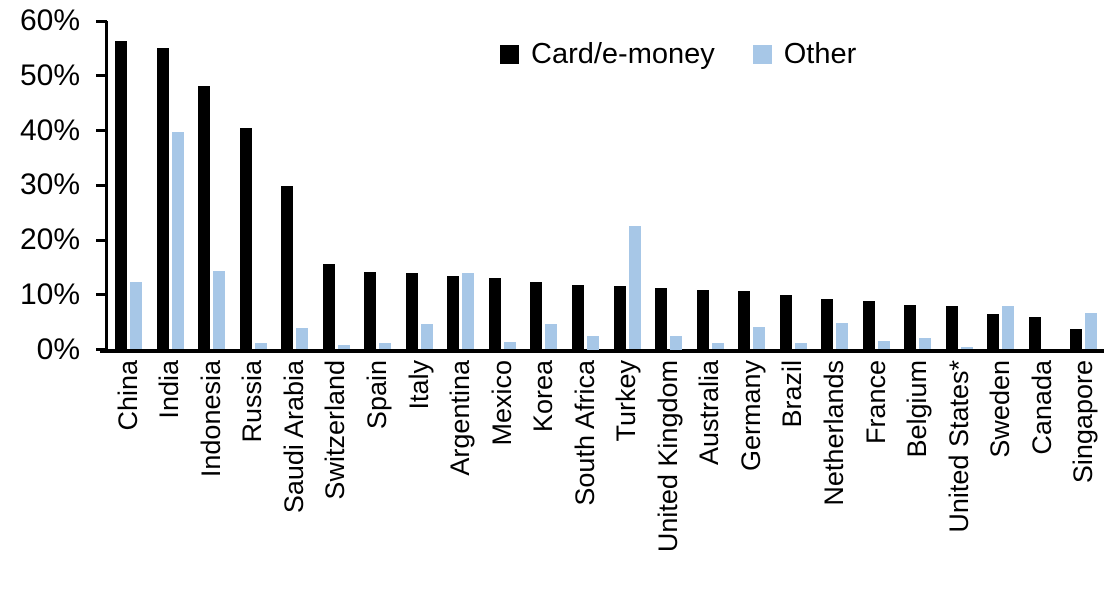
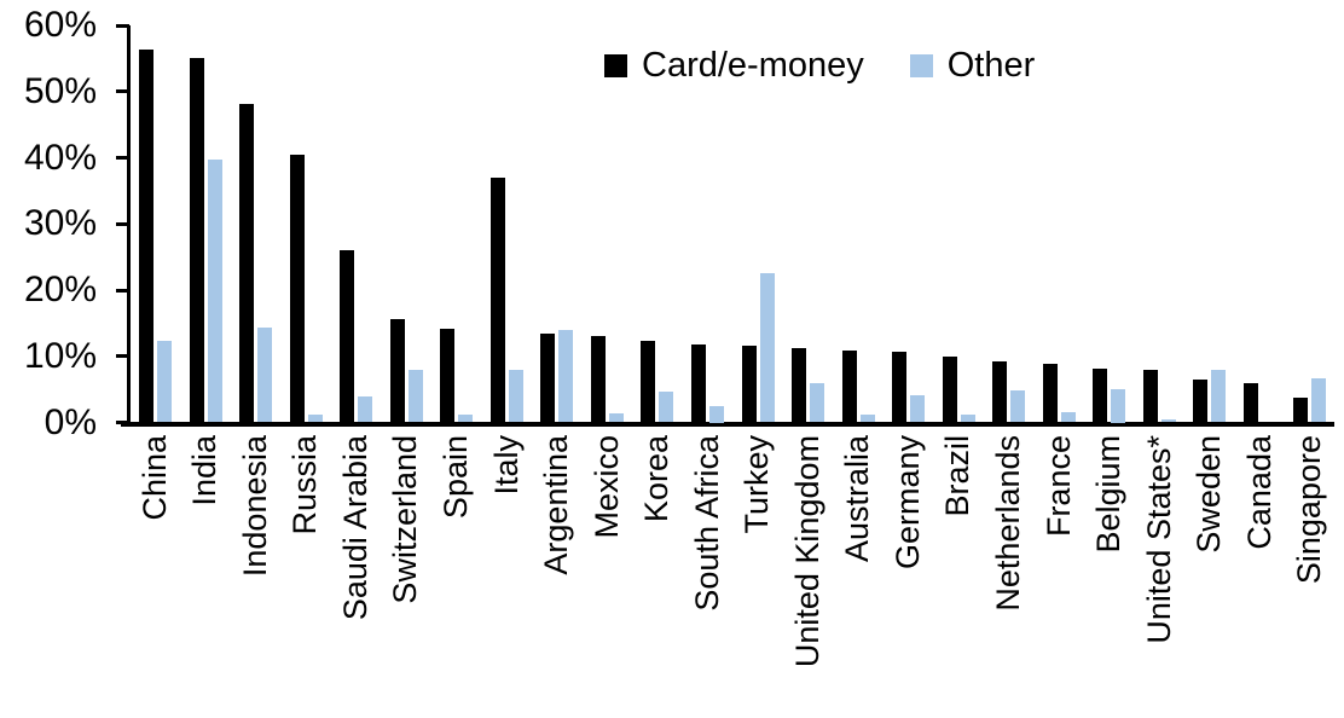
Card/e-money/Saudi Arabia: 30% -> 26%
Other/Switzerland: 1% -> 8%
Card/e-money/Italy: 14% -> 37%
Other/Italy: 5% -> 8%
Other/United Kingdom: 2% -> 6%
Other/Belgium: 2% -> 5%
